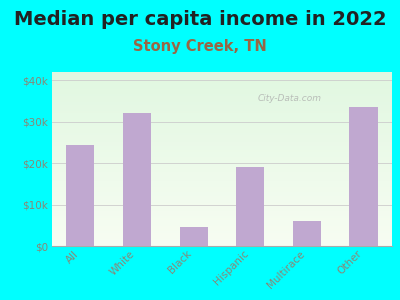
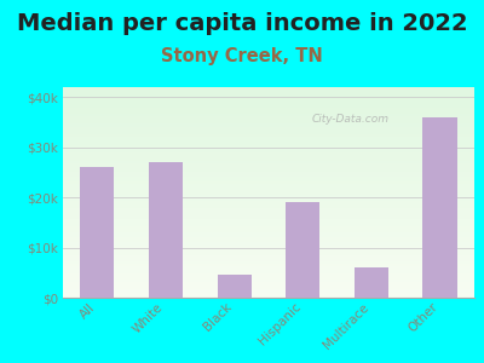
All: $24.5k -> $26.0k
White: $32.0k -> $27.0k
Other: $33.5k -> $36.0k
